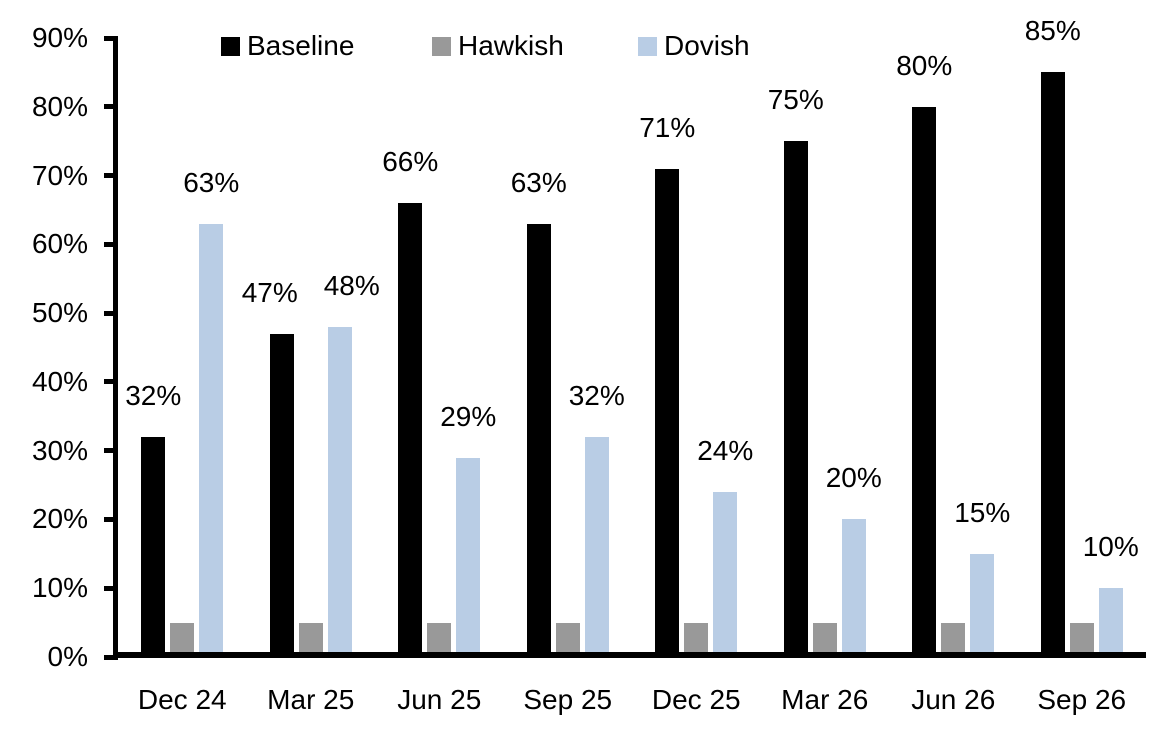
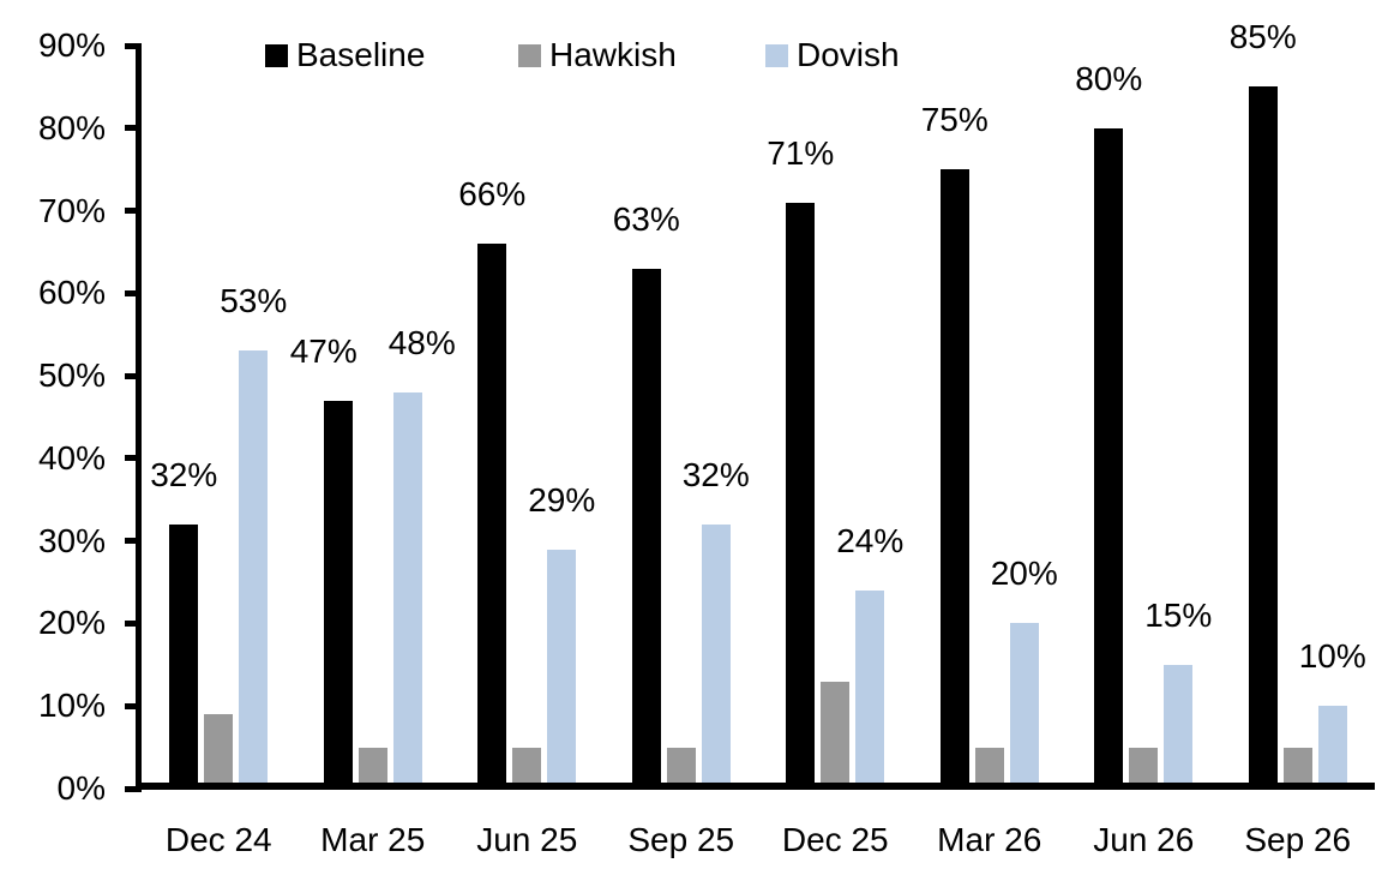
Hawkish/Dec 24: 5% -> 9%
Dovish/Dec 24: 63% -> 53%
Hawkish/Dec 25: 5% -> 13%
